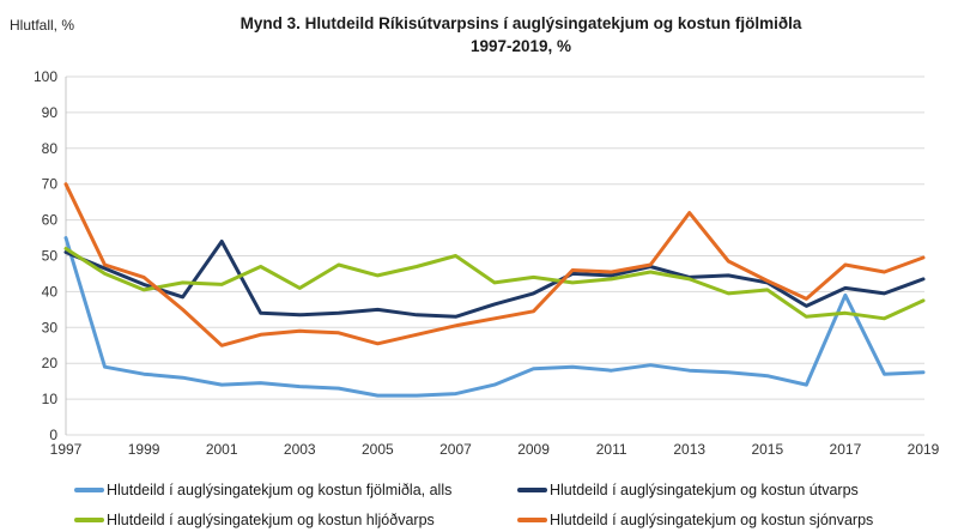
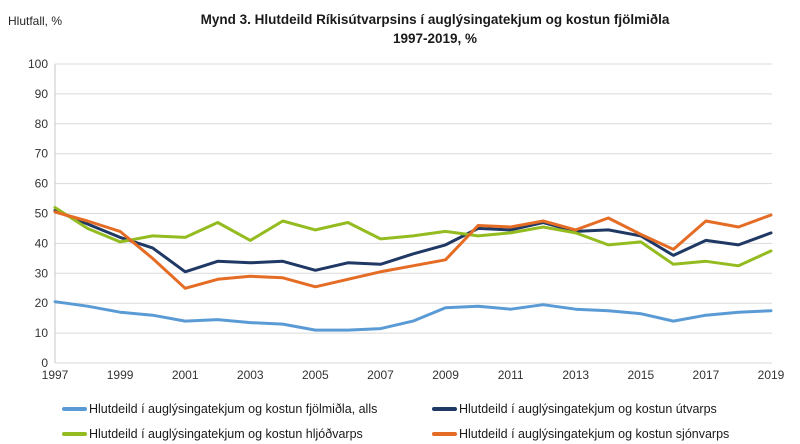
Hlutdeild í auglýsingatekjum og kostun fjölmiðla, alls/1997: 55 -> 20
Hlutdeild í auglýsingatekjum og kostun sjónvarps/1997: 70 -> 50
Hlutdeild í auglýsingatekjum og kostun útvarps/2001: 54 -> 30
Hlutdeild í auglýsingatekjum og kostun útvarps/2005: 35 -> 31
Hlutdeild í auglýsingatekjum og kostun hljóðvarps/2007: 50 -> 42
Hlutdeild í auglýsingatekjum og kostun sjónvarps/2013: 62 -> 44
Hlutdeild í auglýsingatekjum og kostun fjölmiðla, alls/2017: 39 -> 16
